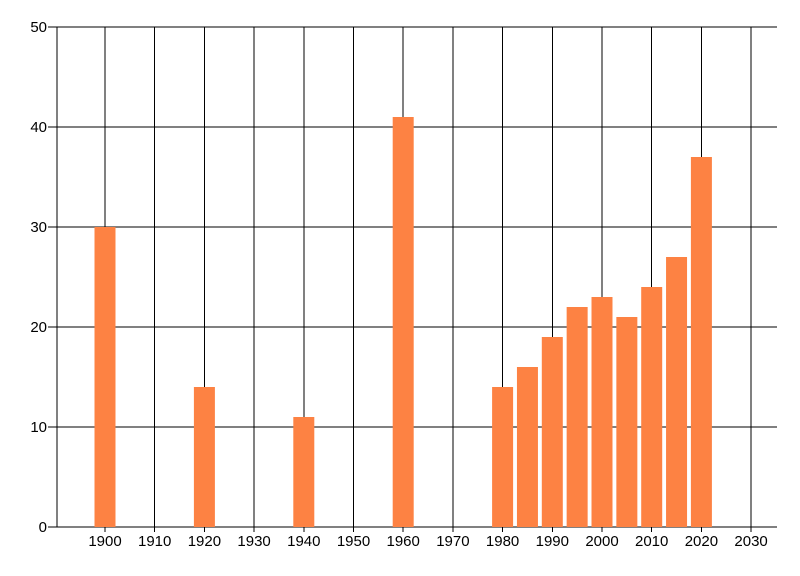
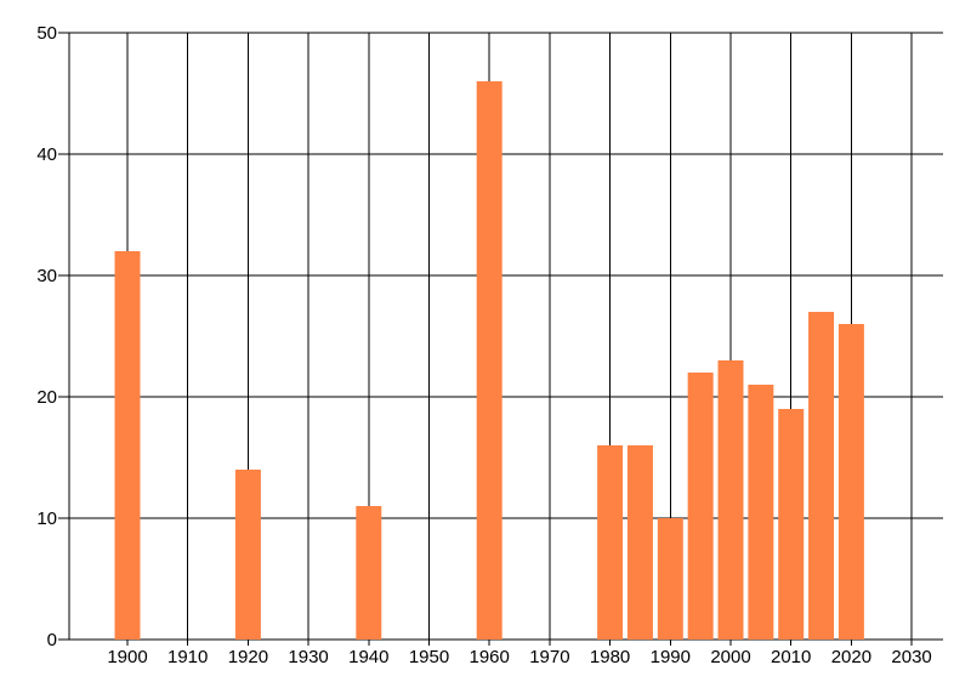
1900: 30 -> 32
1960: 41 -> 46
1980: 14 -> 16
1990: 19 -> 10
2010: 24 -> 19
2020: 37 -> 26
